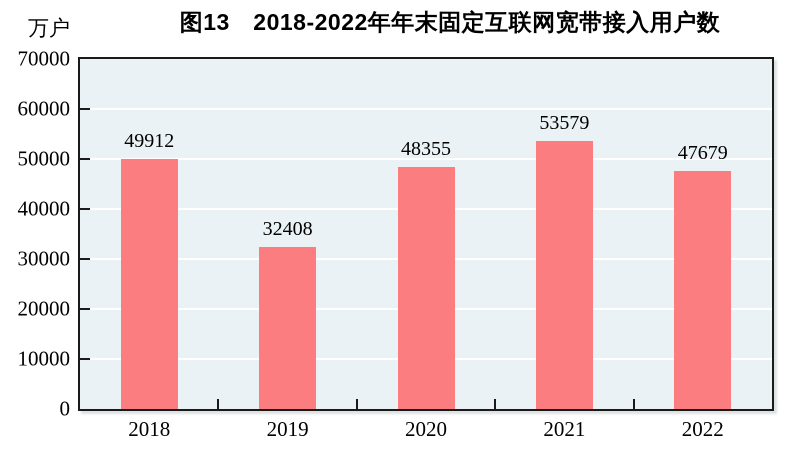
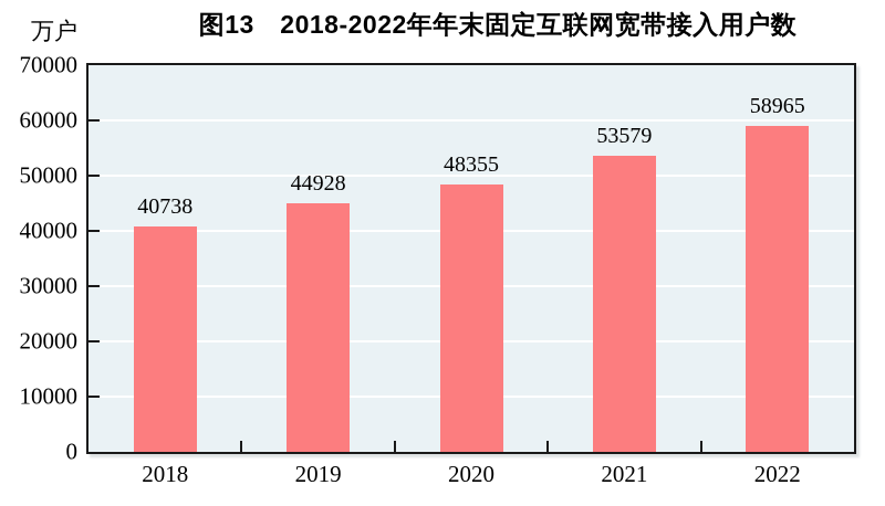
2018: 49912 -> 40738
2019: 32408 -> 44928
2022: 47679 -> 58965
